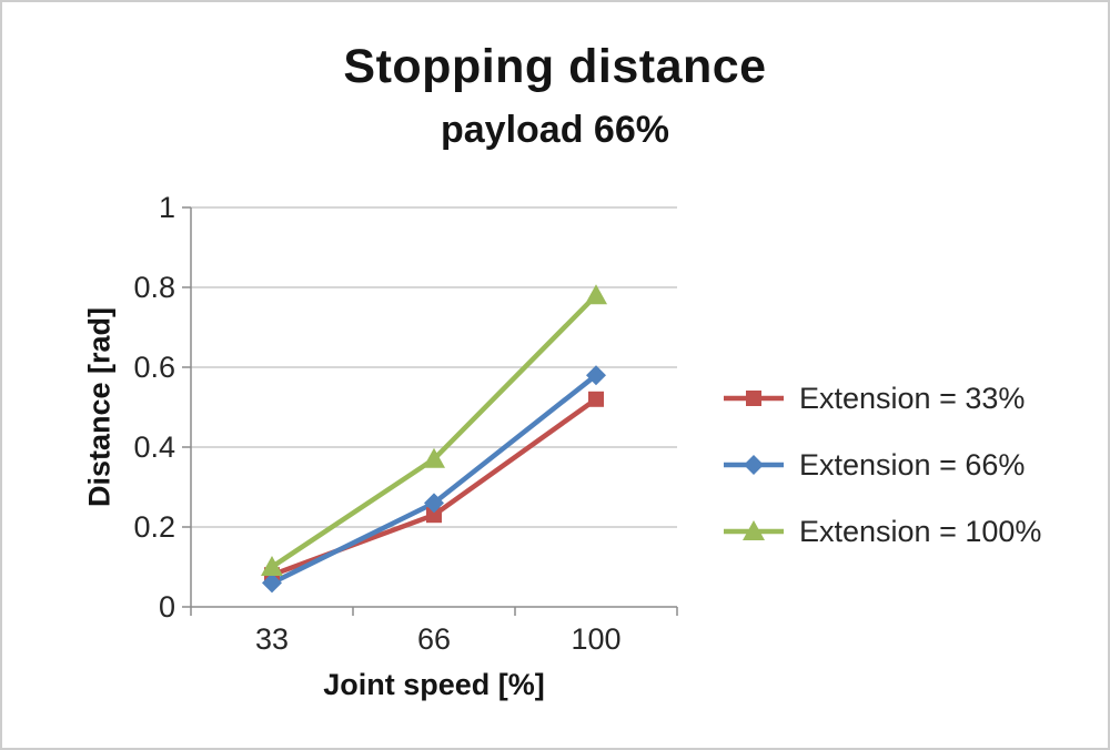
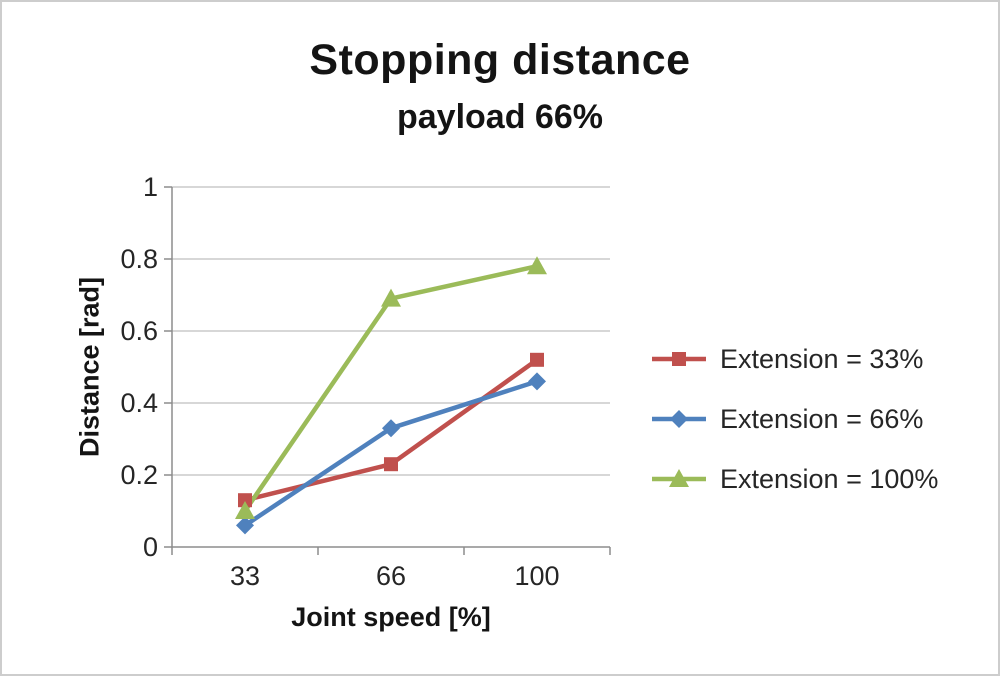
Extension = 33%/33: 0.08 -> 0.13
Extension = 66%/66: 0.26 -> 0.33
Extension = 100%/66: 0.37 -> 0.69
Extension = 66%/100: 0.58 -> 0.46
